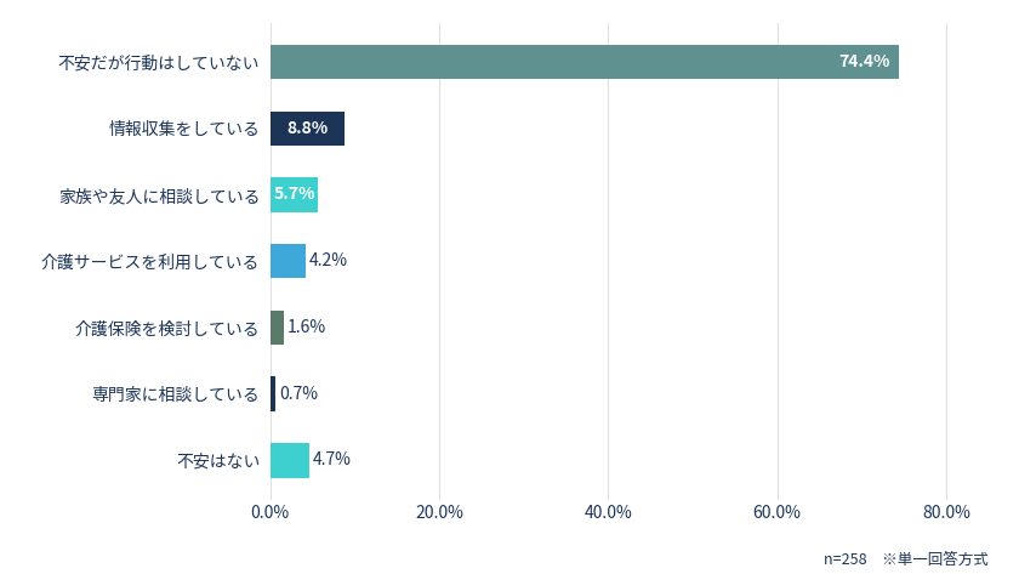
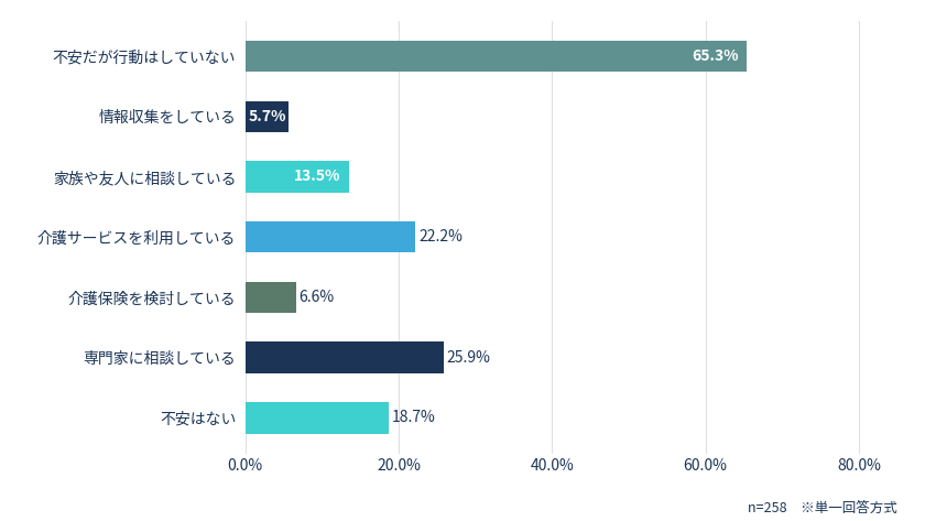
不安だが行動はしていない: 74.4% -> 65.3%
情報収集をしている: 8.8% -> 5.7%
家族や友人に相談している: 5.7% -> 13.5%
介護サービスを利用している: 4.2% -> 22.2%
介護保険を検討している: 1.6% -> 6.6%
専門家に相談している: 0.7% -> 25.9%
不安はない: 4.7% -> 18.7%
